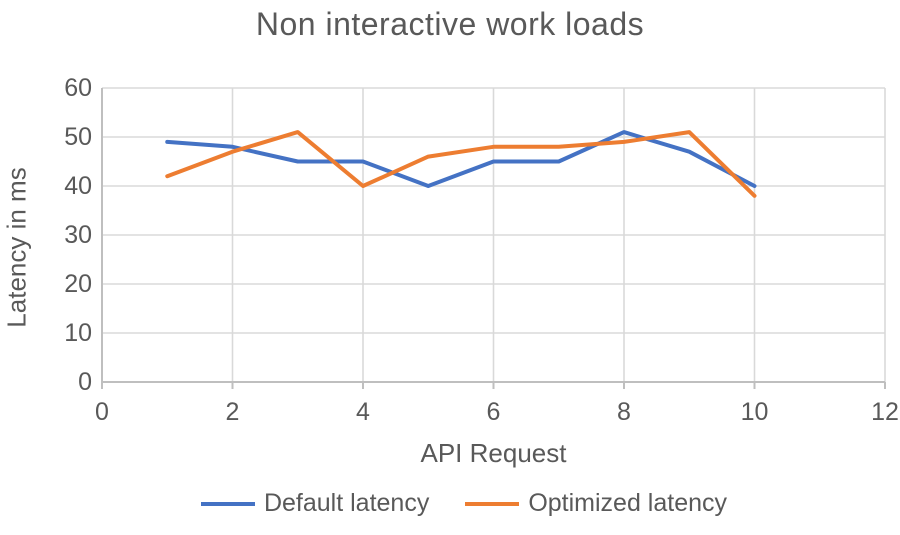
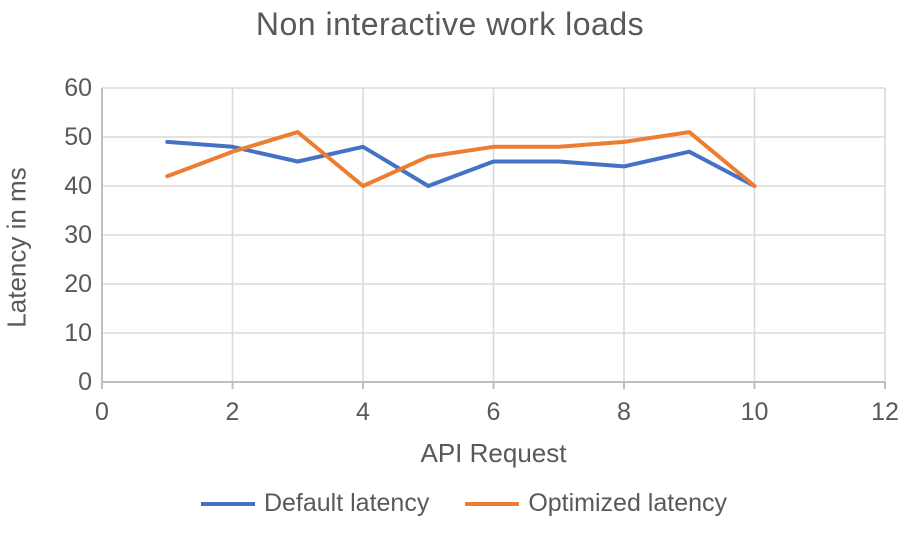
Default latency/4: 45 -> 48
Default latency/8: 51 -> 44
Optimized latency/10: 38 -> 40
